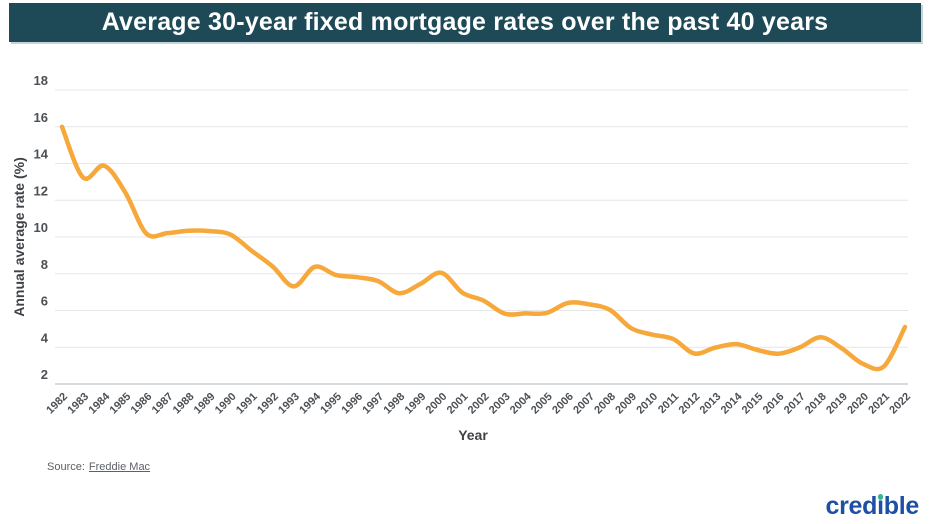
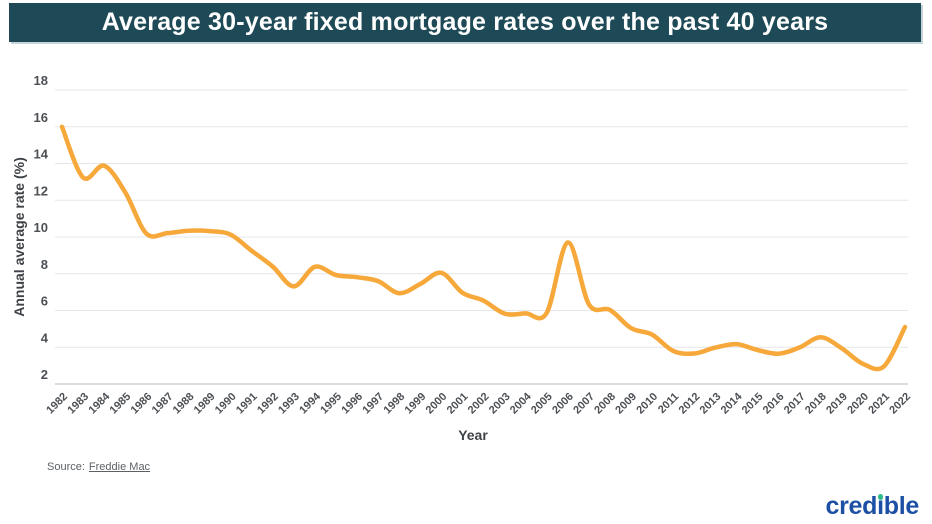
2006: 6.4 -> 9.7
2011: 4.5 -> 3.8
